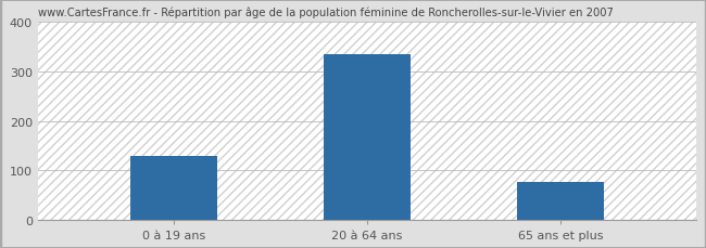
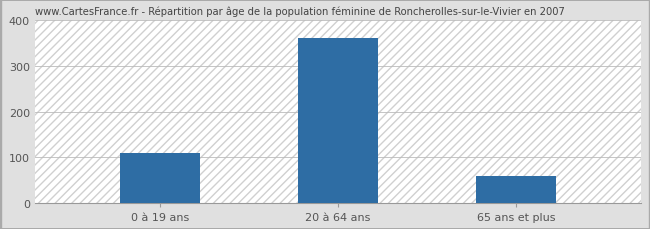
0 à 19 ans: 130 -> 110
20 à 64 ans: 335 -> 360
65 ans et plus: 76 -> 60
